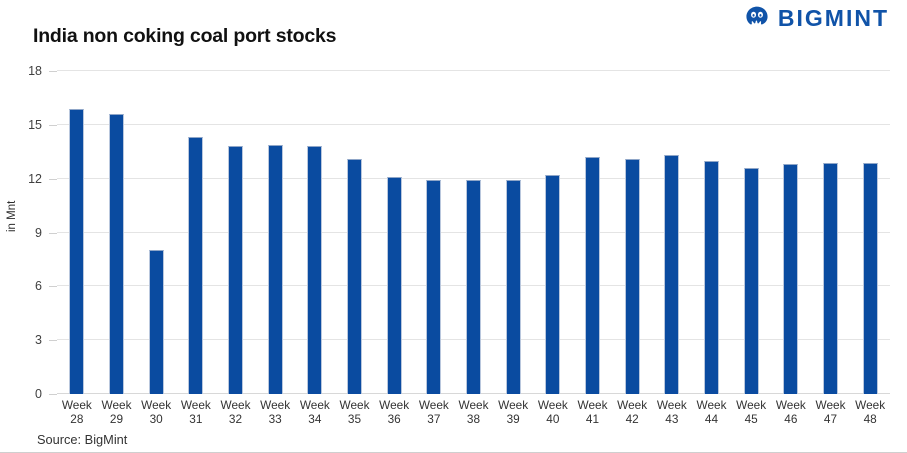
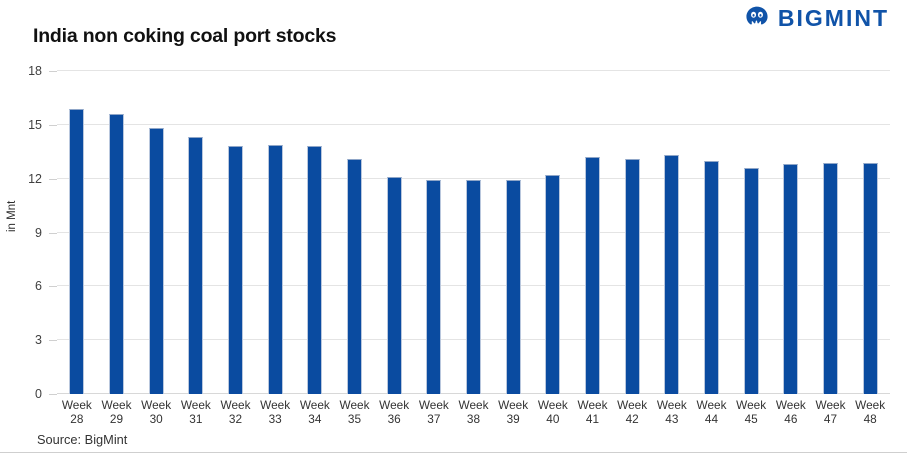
Week 30: 8.0 -> 14.8
